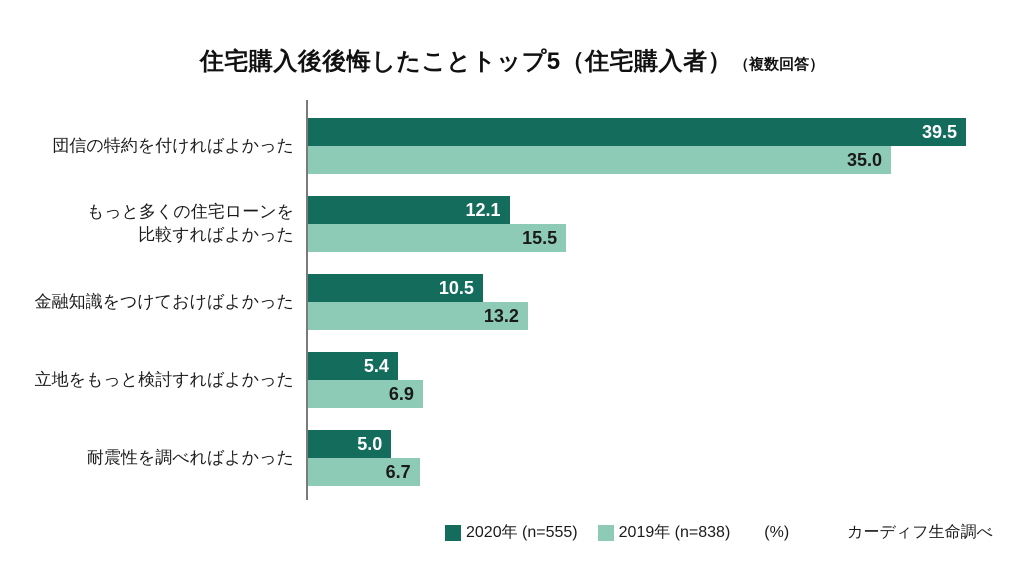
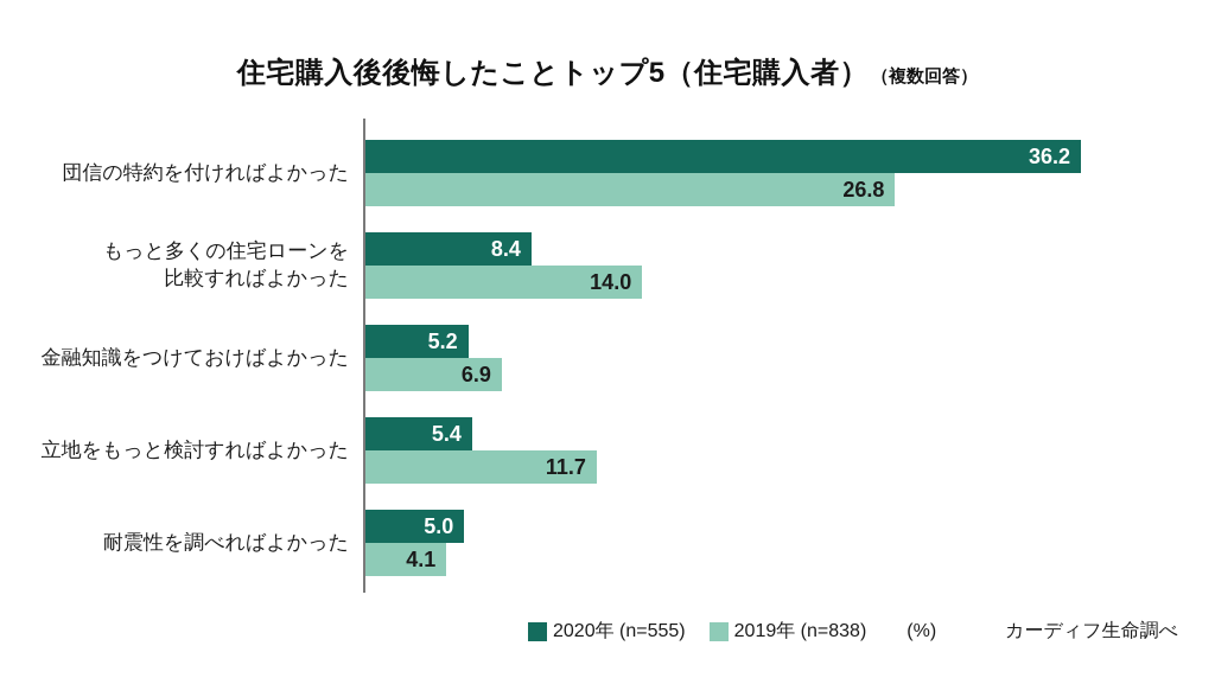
2020年 (n=555)/団信の特約を付ければよかった: 39.5 -> 36.2
2019年 (n=838)/団信の特約を付ければよかった: 35.0 -> 26.8
2020年 (n=555)/もっと多くの住宅ローンを 比較すればよかった: 12.1 -> 8.4
2019年 (n=838)/もっと多くの住宅ローンを 比較すればよかった: 15.5 -> 14.0
2020年 (n=555)/金融知識をつけておけばよかった: 10.5 -> 5.2
2019年 (n=838)/金融知識をつけておけばよかった: 13.2 -> 6.9
2019年 (n=838)/立地をもっと検討すればよかった: 6.9 -> 11.7
2019年 (n=838)/耐震性を調べればよかった: 6.7 -> 4.1
